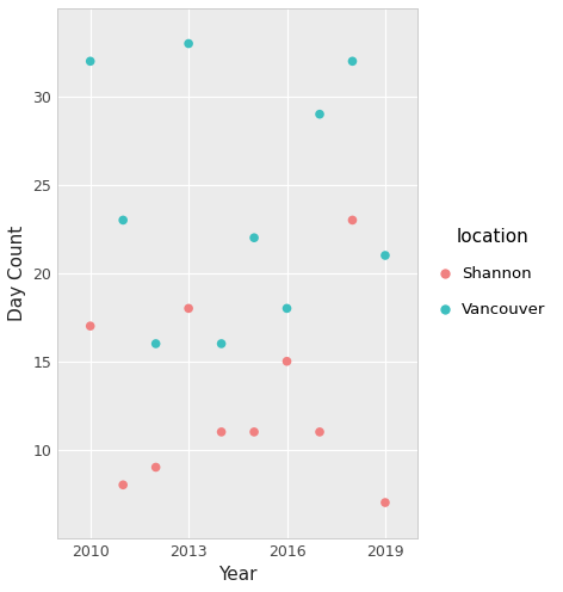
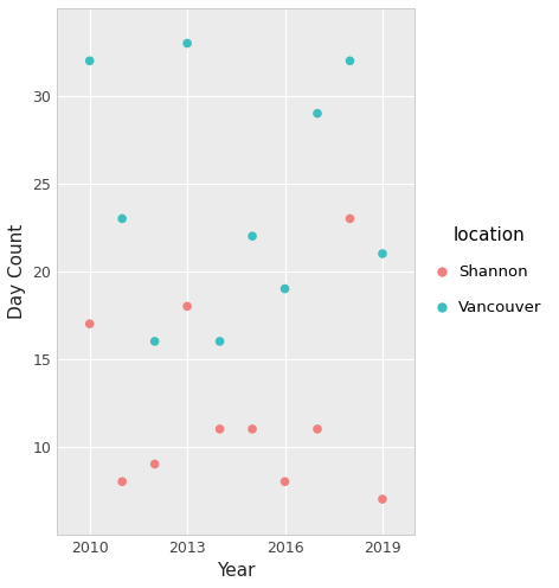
Shannon/2016: 15 -> 8
Vancouver/2016: 18 -> 19
